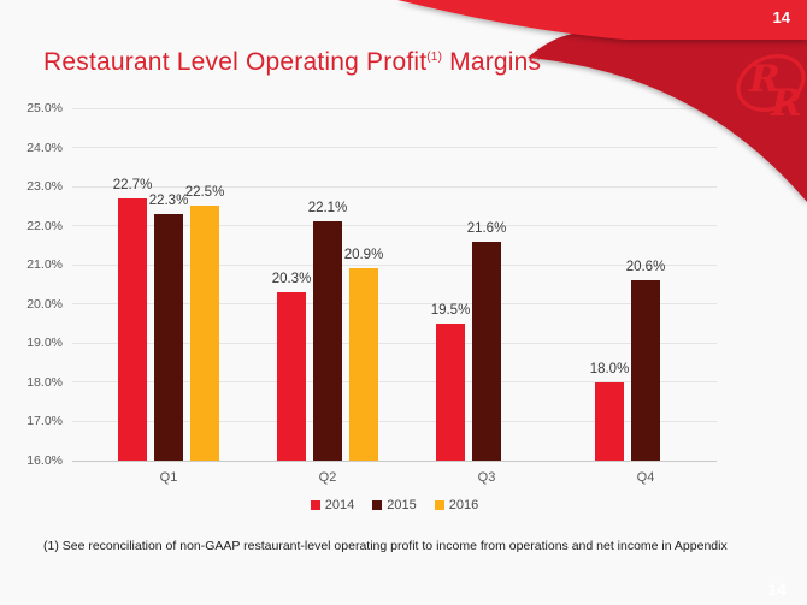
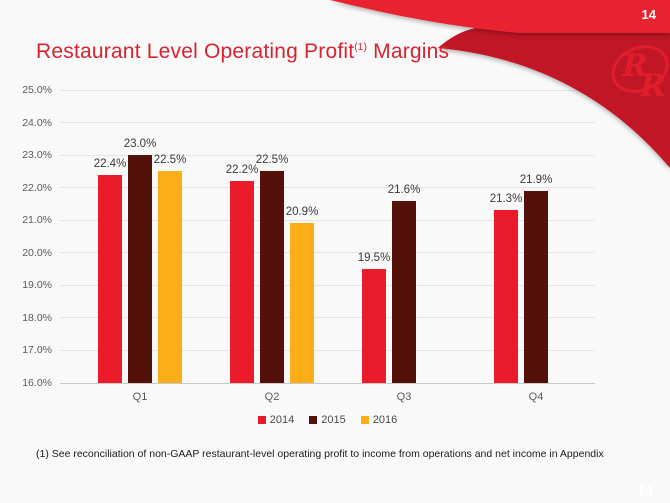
2014/Q1: 22.7% -> 22.4%
2015/Q1: 22.3% -> 23.0%
2014/Q2: 20.3% -> 22.2%
2015/Q2: 22.1% -> 22.5%
2014/Q4: 18.0% -> 21.3%
2015/Q4: 20.6% -> 21.9%
